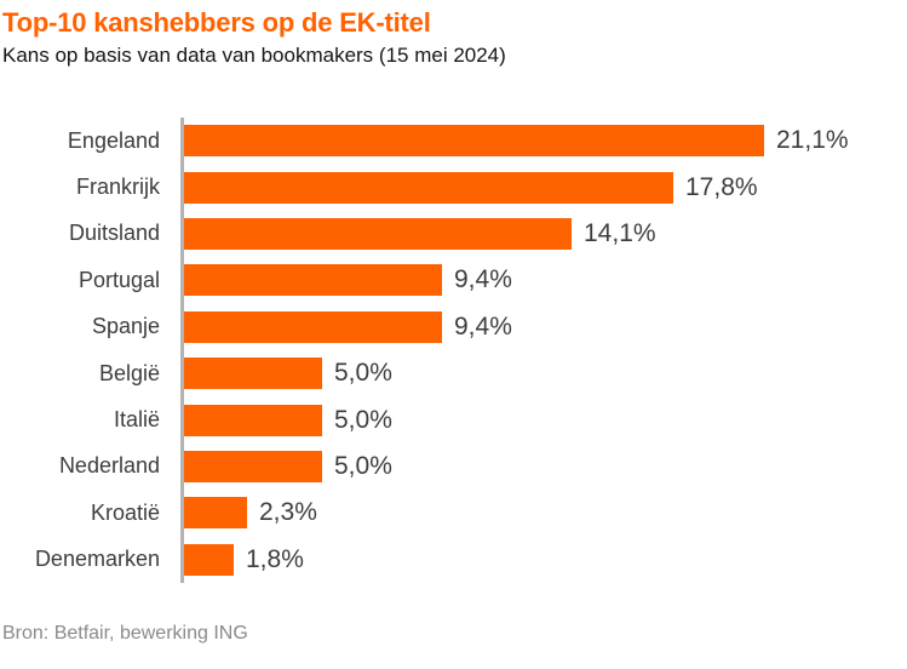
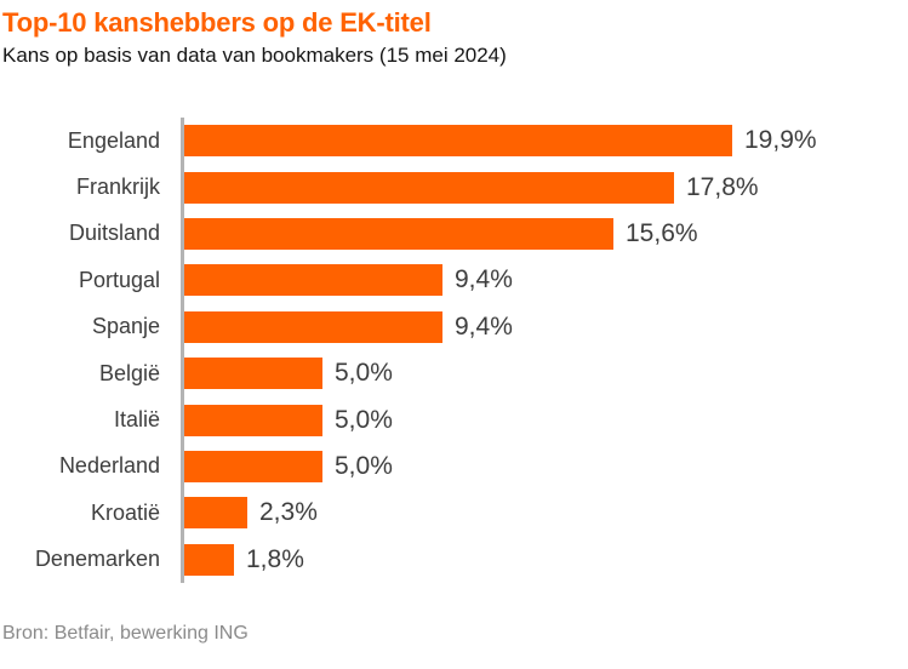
Engeland: 21,1% -> 19,9%
Duitsland: 14,1% -> 15,6%
